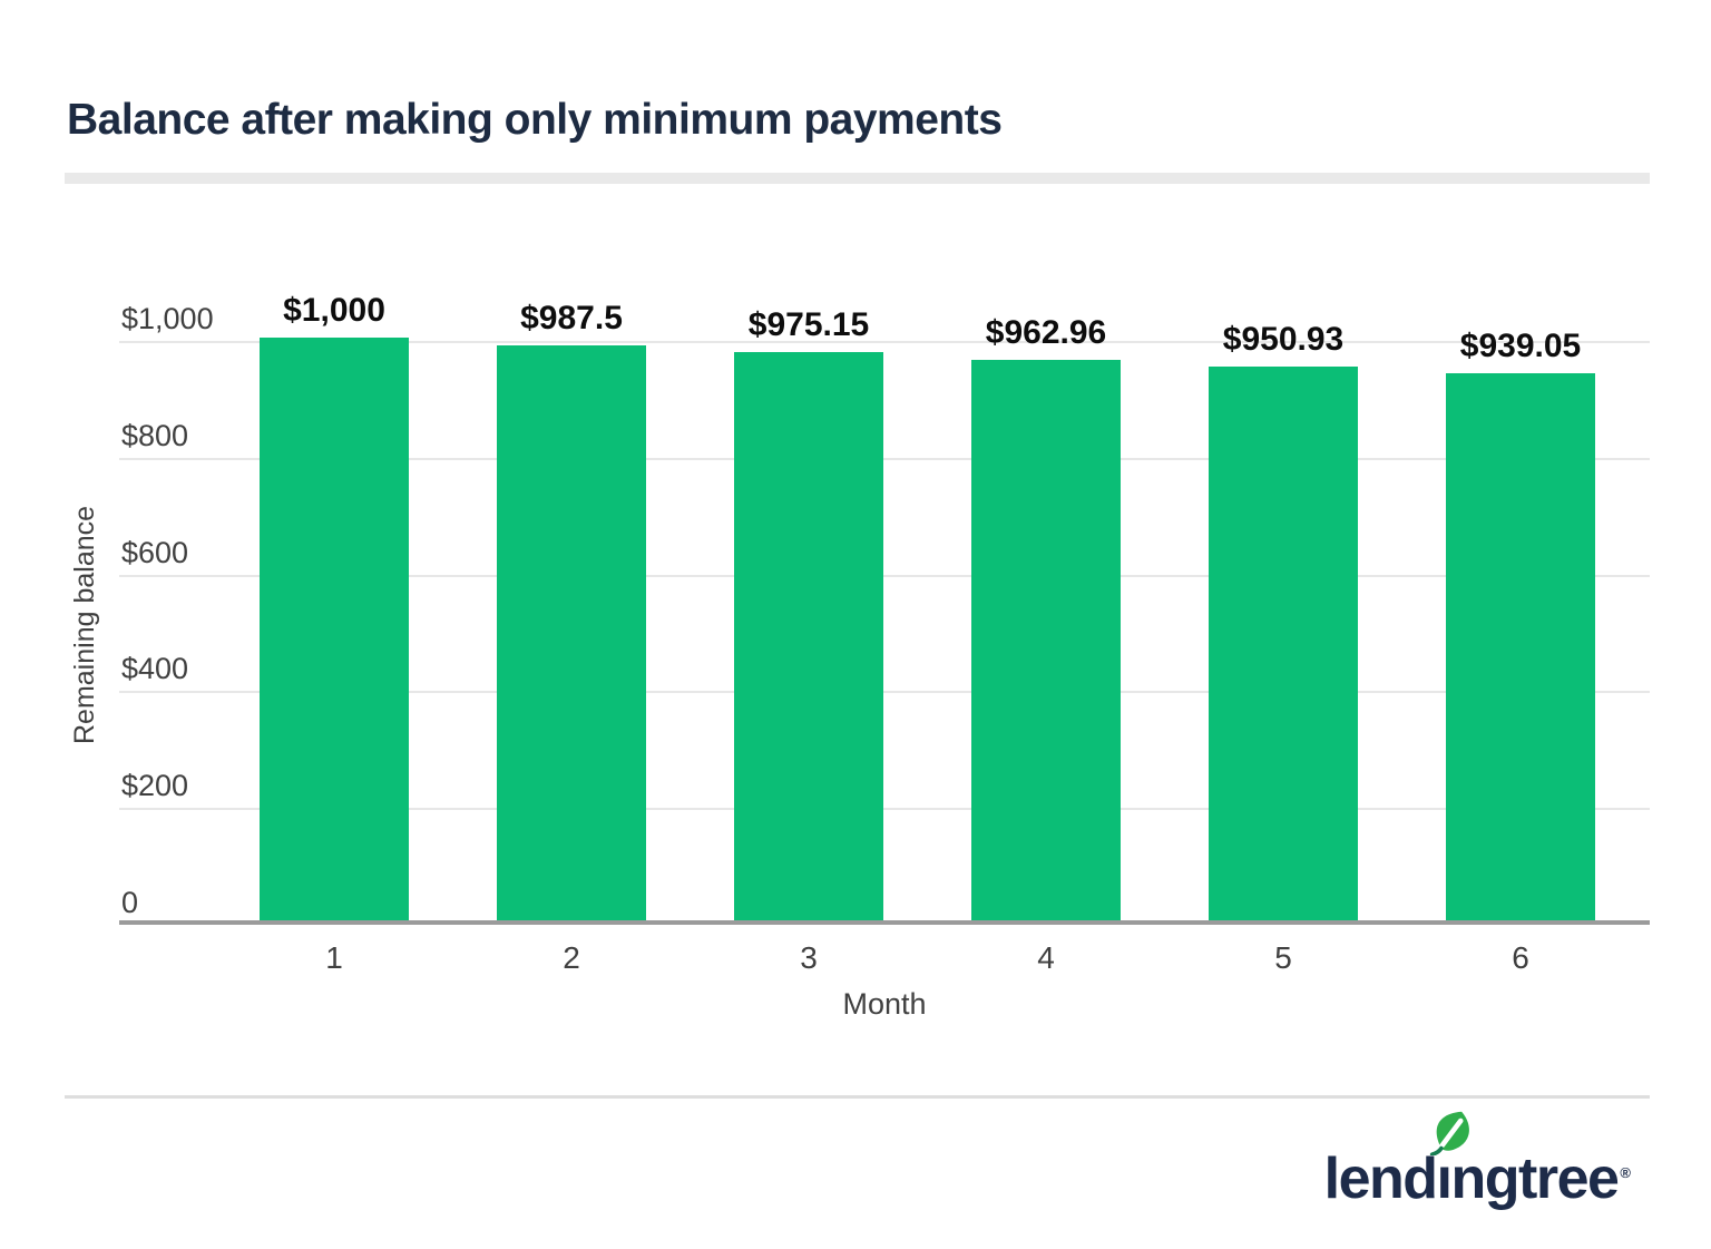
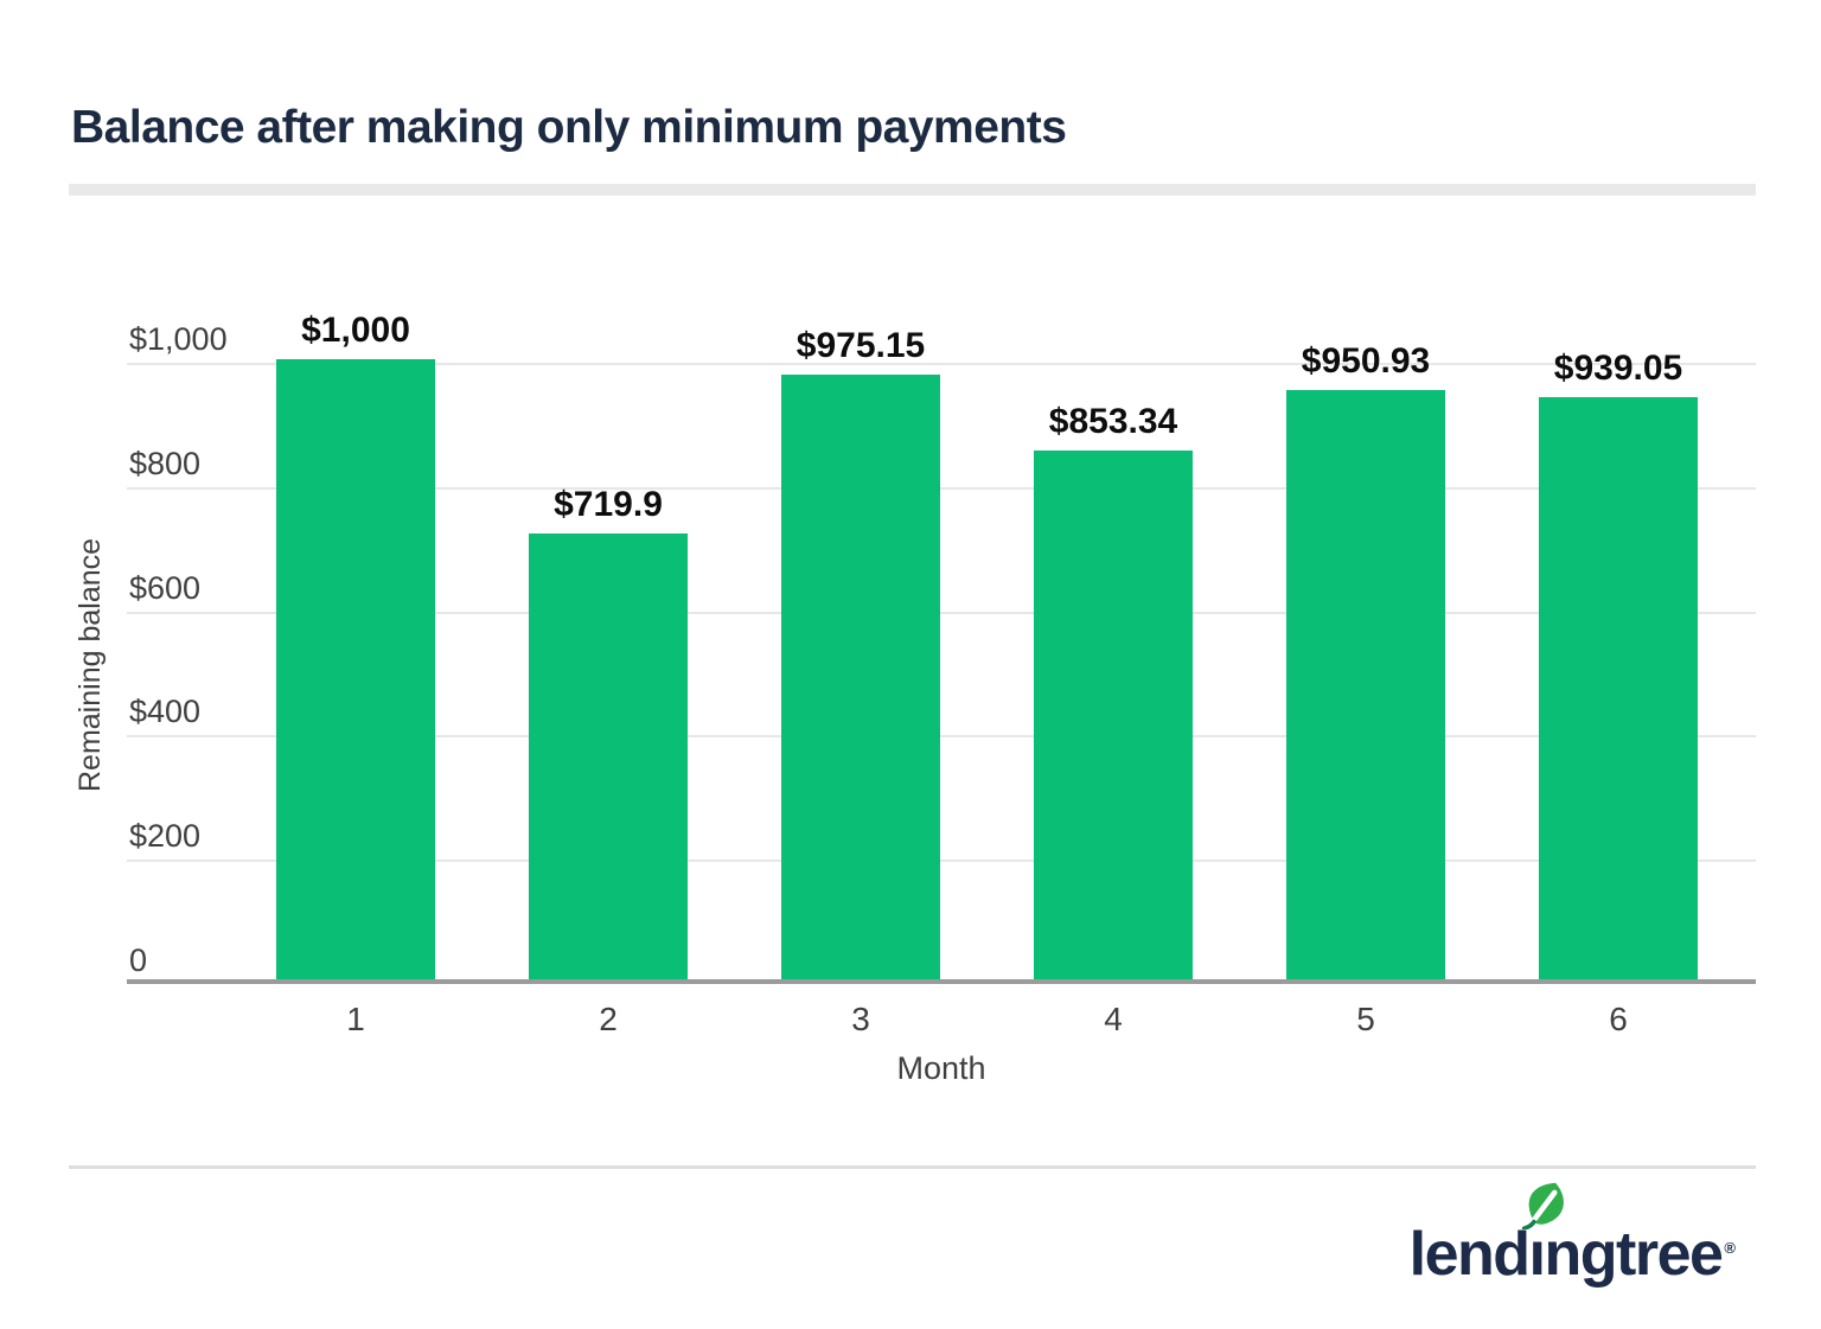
2: $987.5 -> $719.9
4: $962.96 -> $853.34
